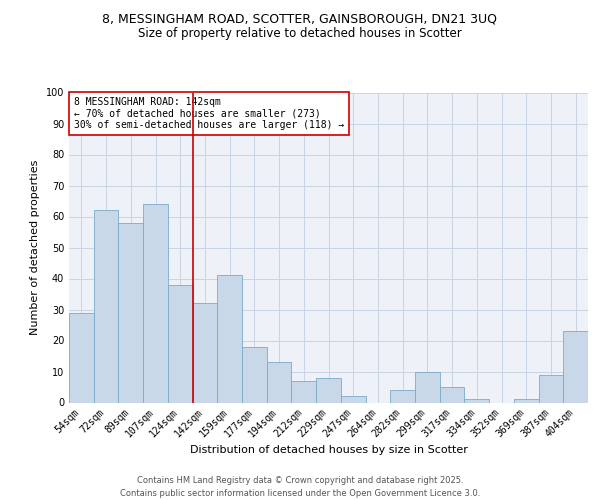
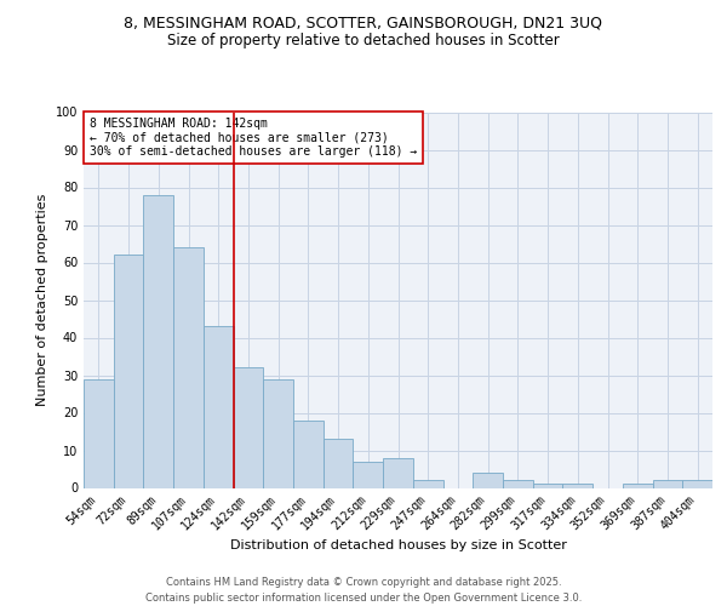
89sqm: 58 -> 78
124sqm: 38 -> 43
159sqm: 41 -> 29
299sqm: 10 -> 2
317sqm: 5 -> 1
387sqm: 9 -> 2
404sqm: 23 -> 2
